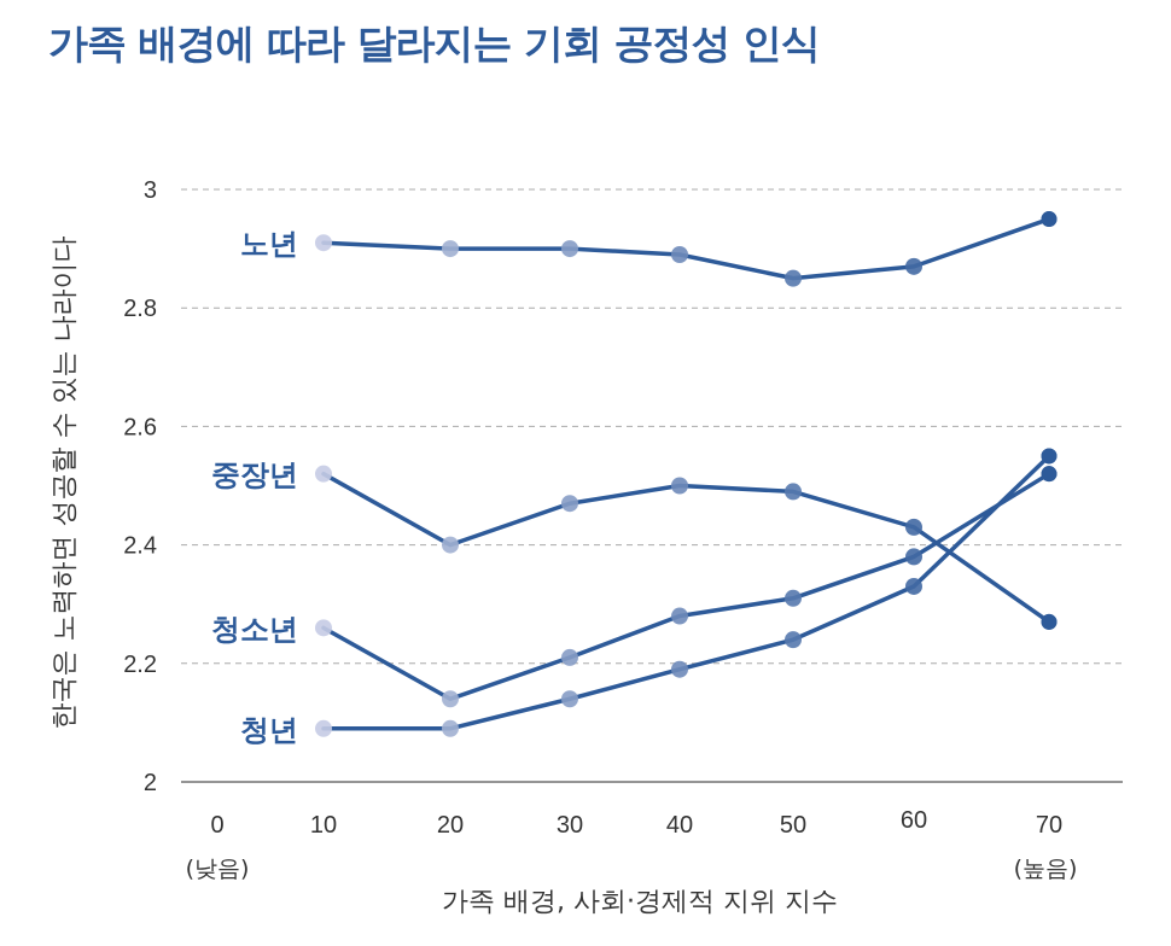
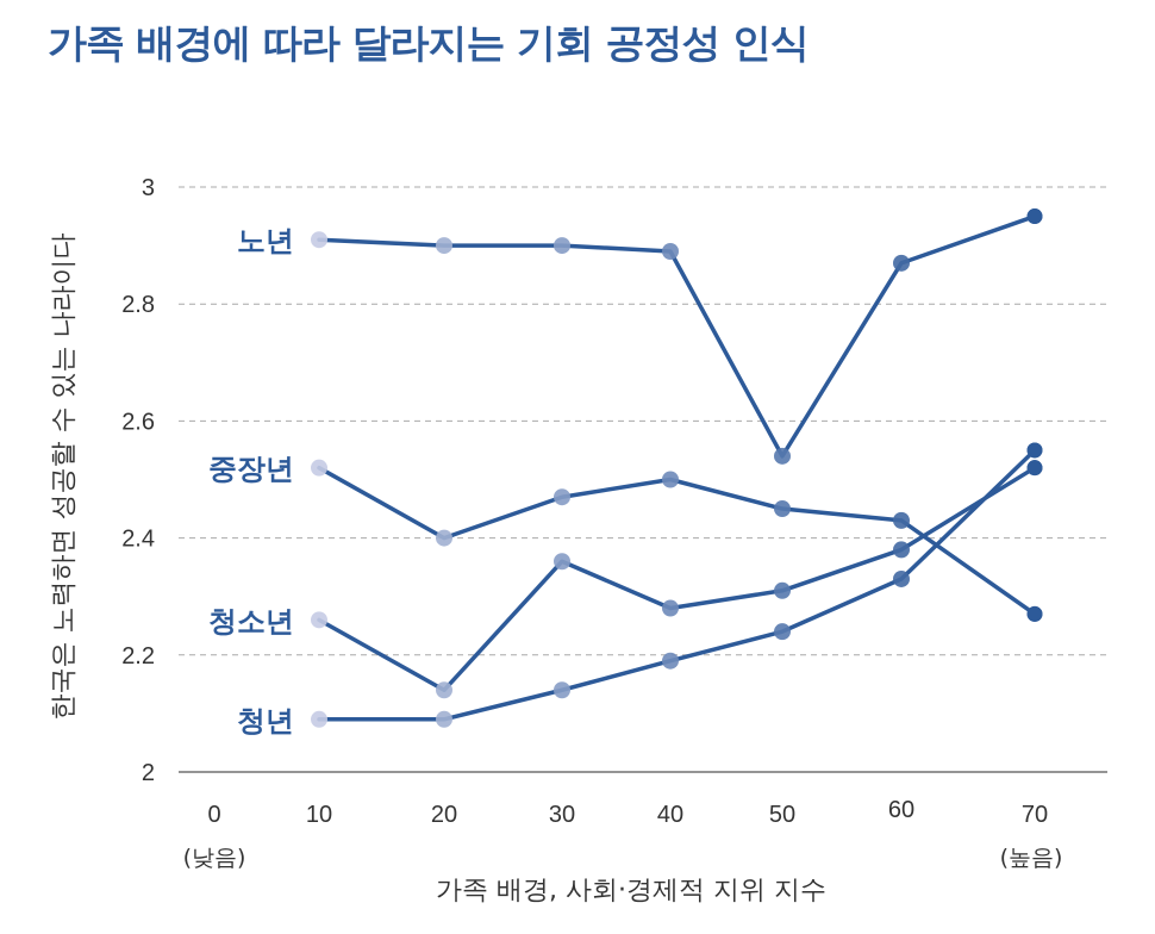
청소년/30: 2.21 -> 2.36
노년/50: 2.85 -> 2.54
중장년/50: 2.49 -> 2.45
